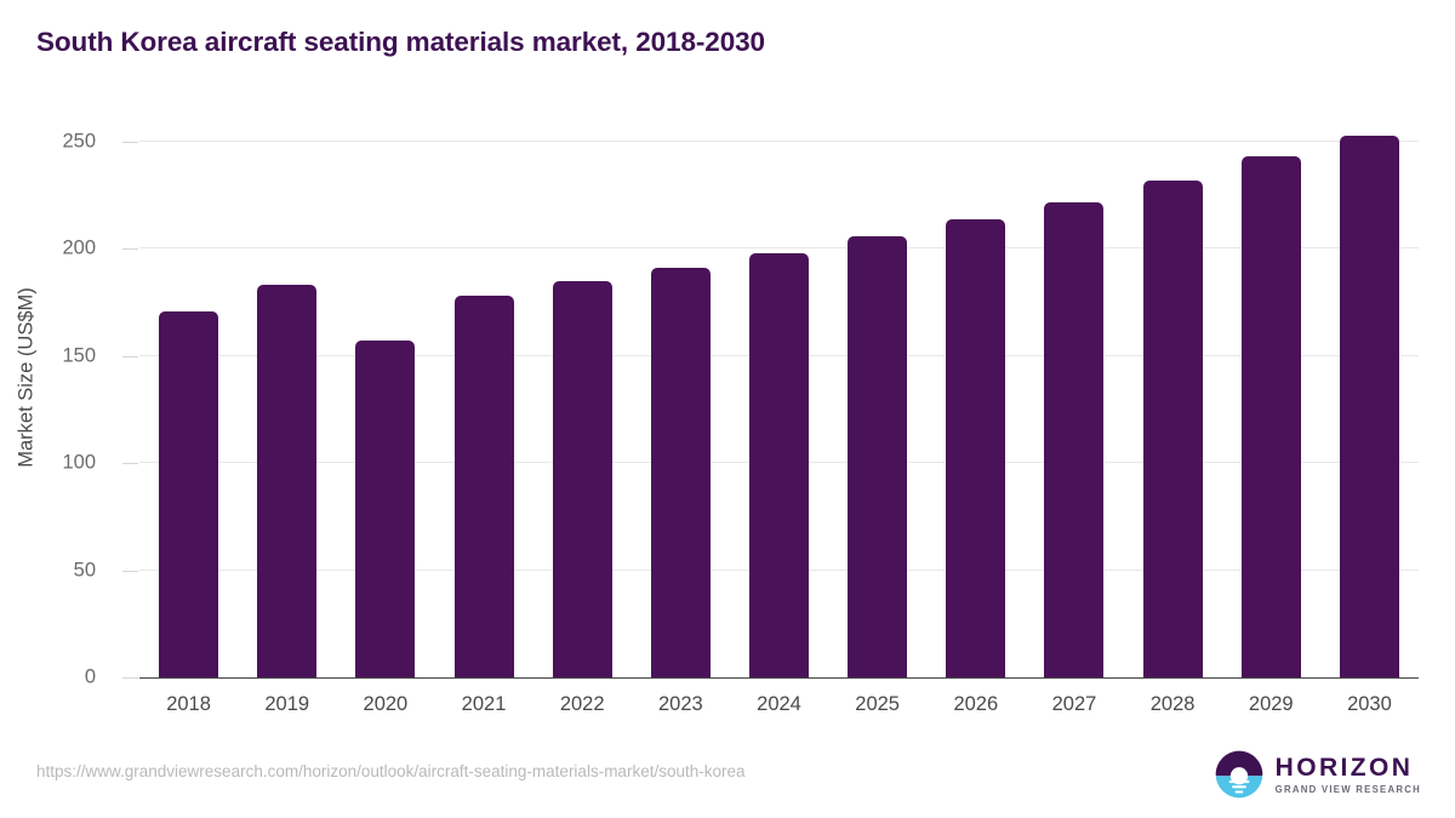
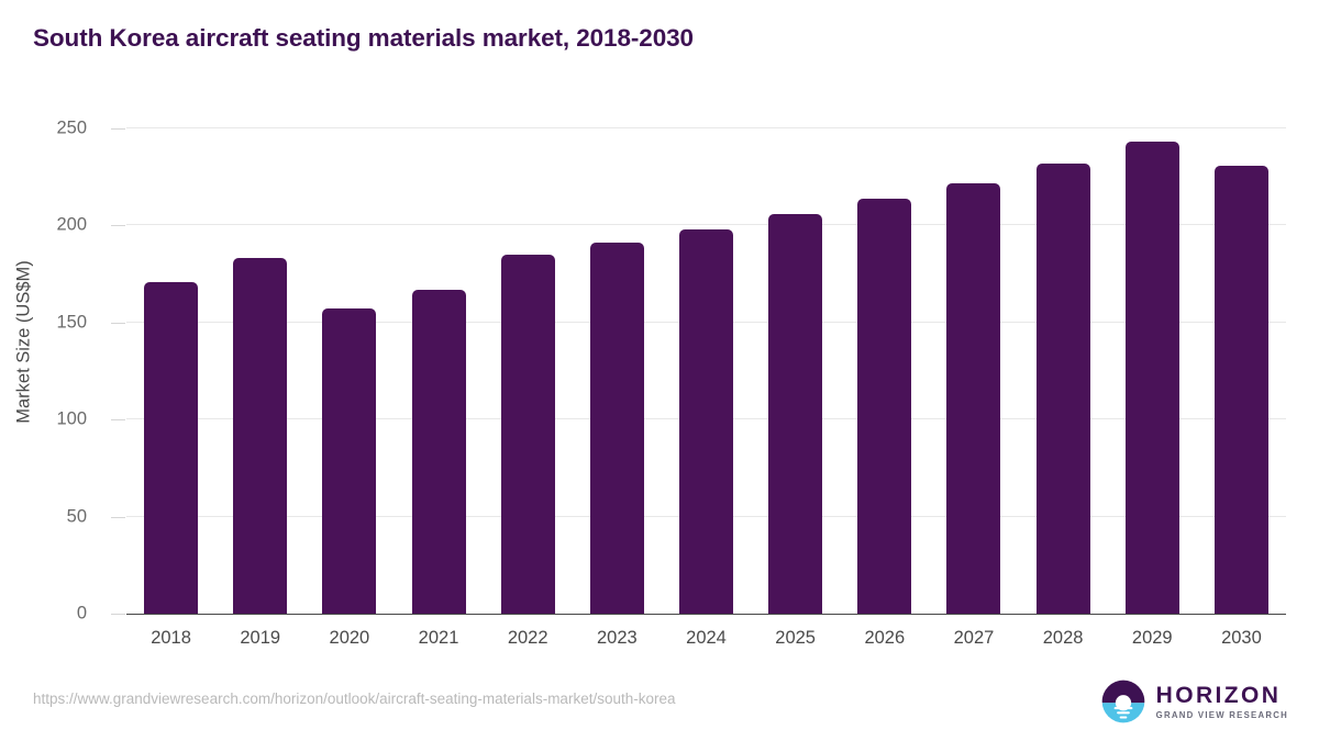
2021: 178 -> 167
2030: 253 -> 231
